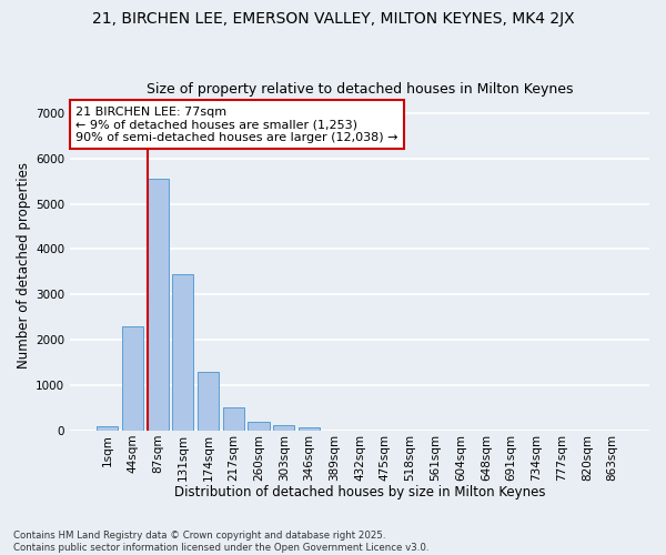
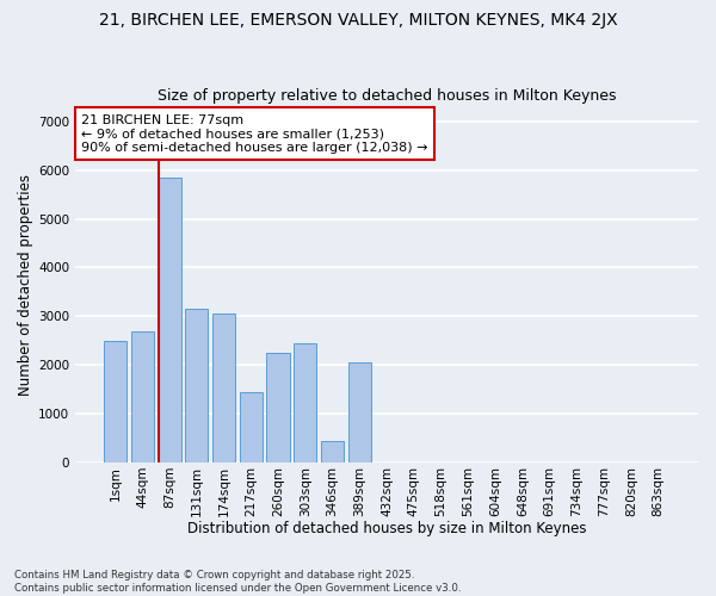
1sqm: 100 -> 2500
44sqm: 2300 -> 2700
87sqm: 5550 -> 5850
131sqm: 3450 -> 3150
174sqm: 1300 -> 3050
217sqm: 500 -> 1450
260sqm: 200 -> 2250
303sqm: 130 -> 2450
346sqm: 70 -> 450
389sqm: 10 -> 2050
